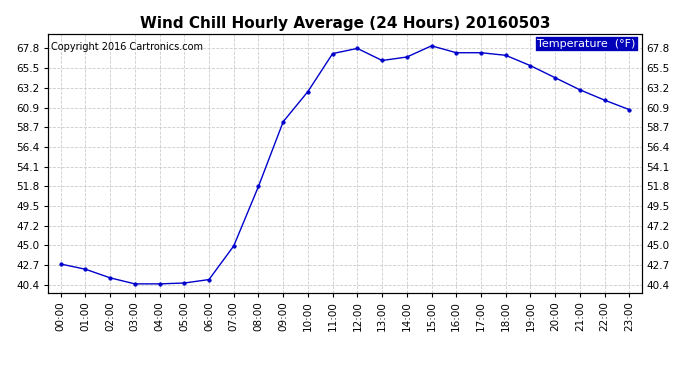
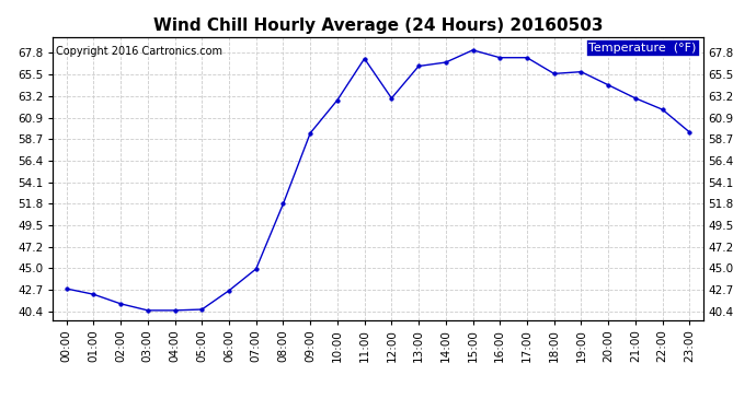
06:00: 41.0 -> 42.6
12:00: 67.8 -> 63.0
18:00: 67.0 -> 65.6
23:00: 60.7 -> 59.4
